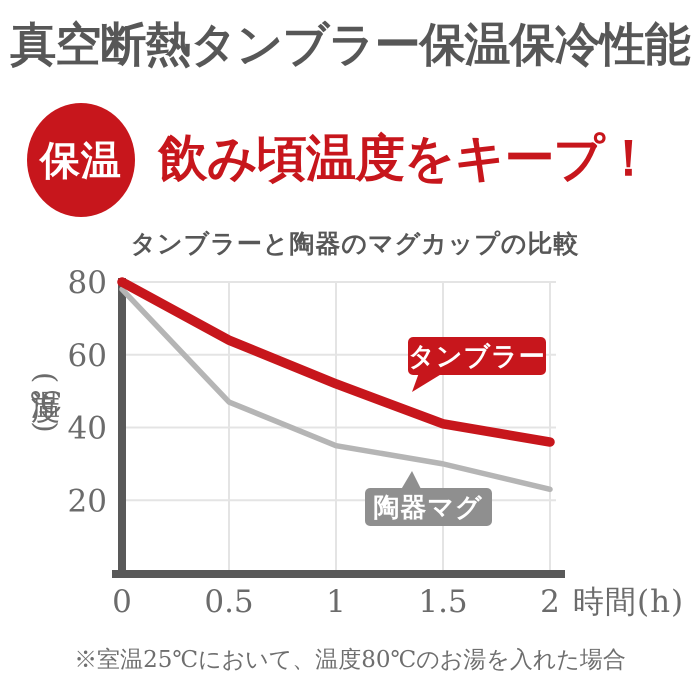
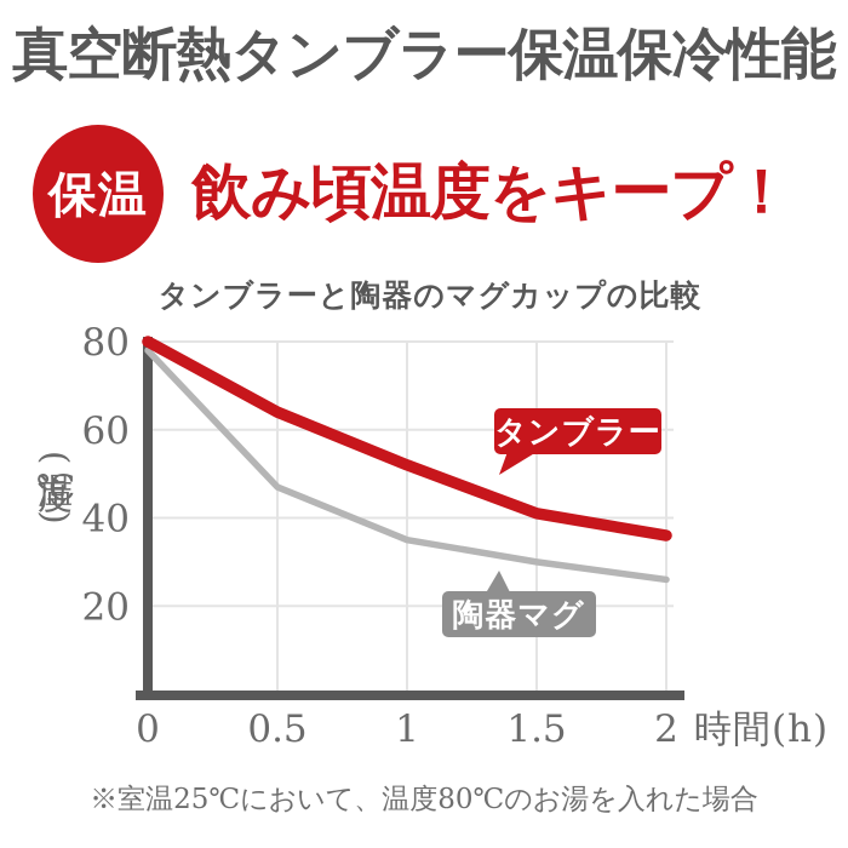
陶器マグ/2: 23 -> 26
